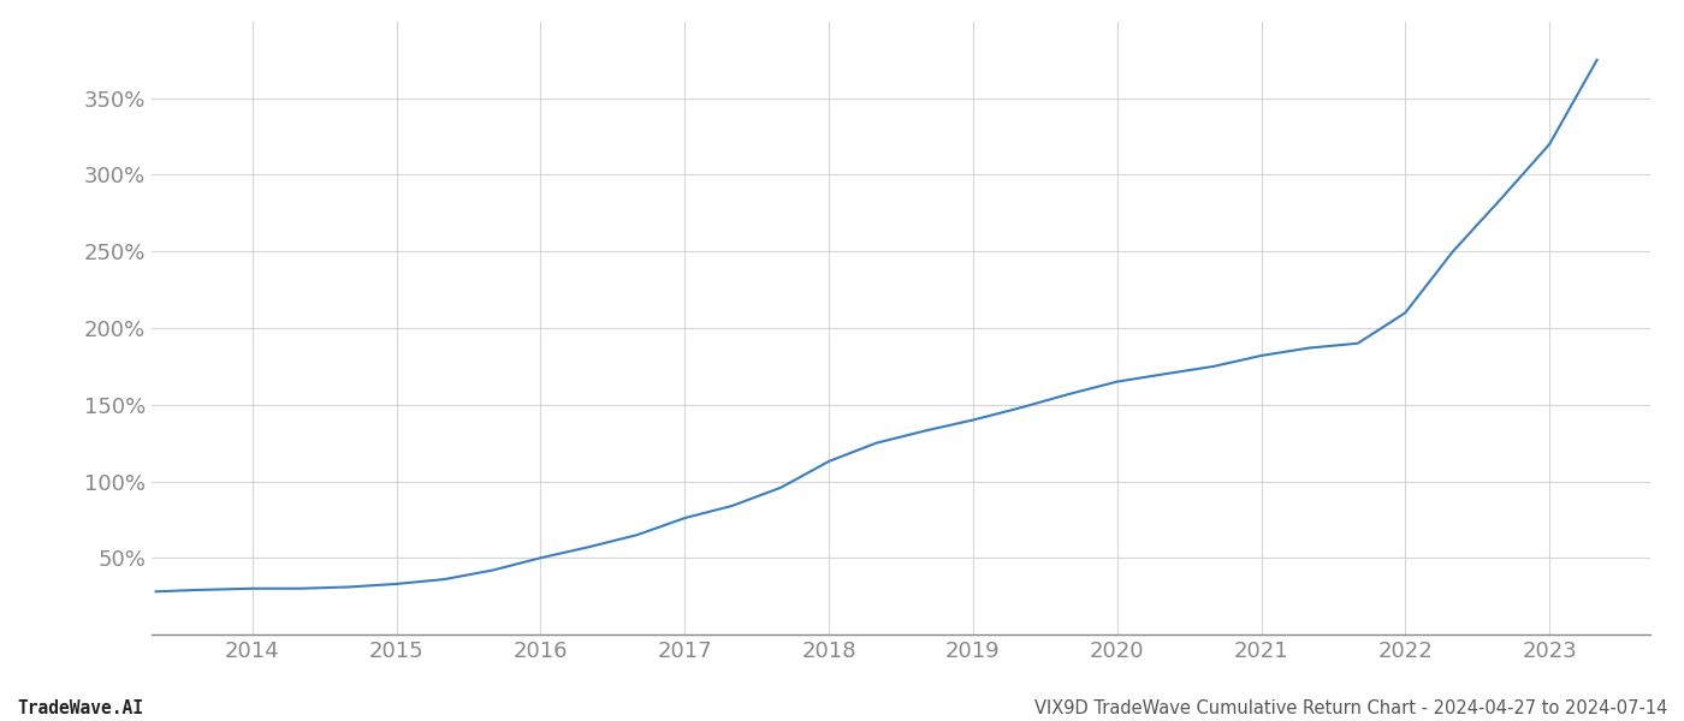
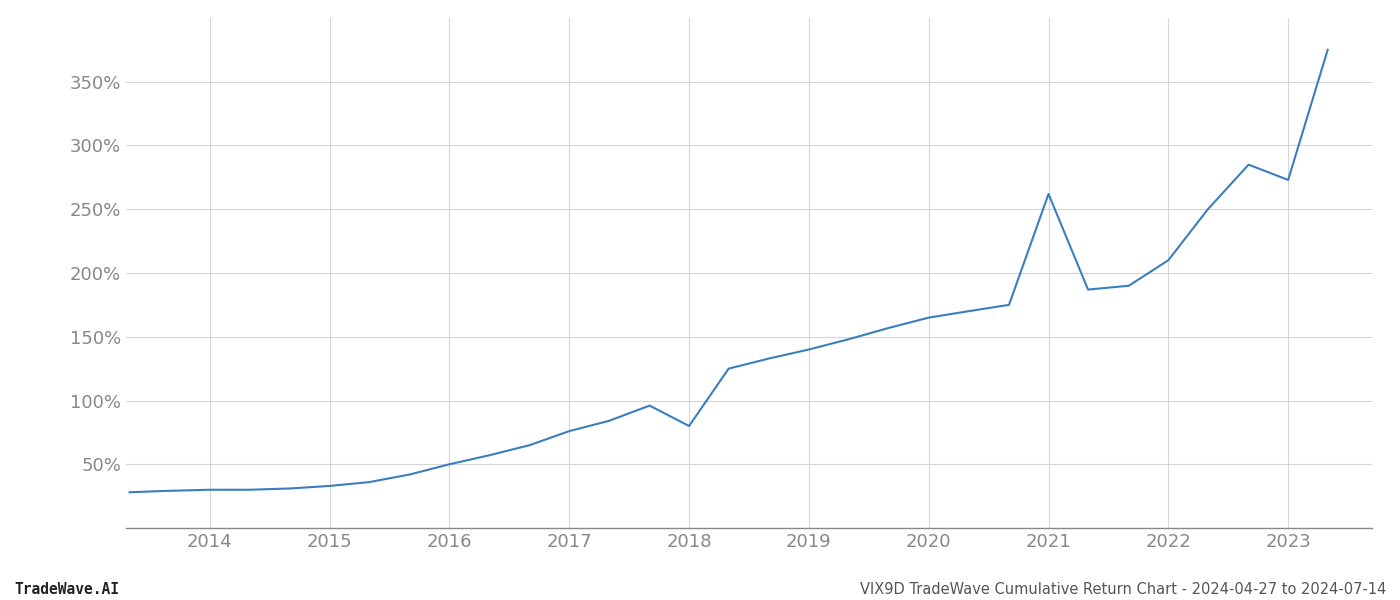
2018: 113% -> 80%
2021: 182% -> 262%
2023: 320% -> 273%
